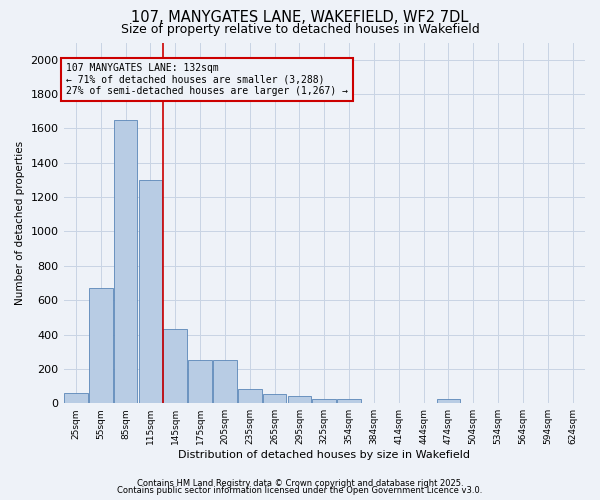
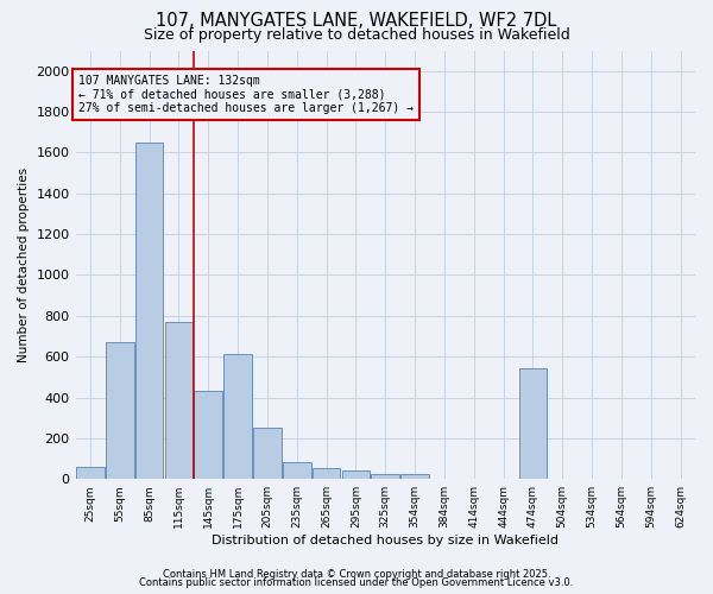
115sqm: 1300 -> 770
175sqm: 250 -> 610
474sqm: 20 -> 540
